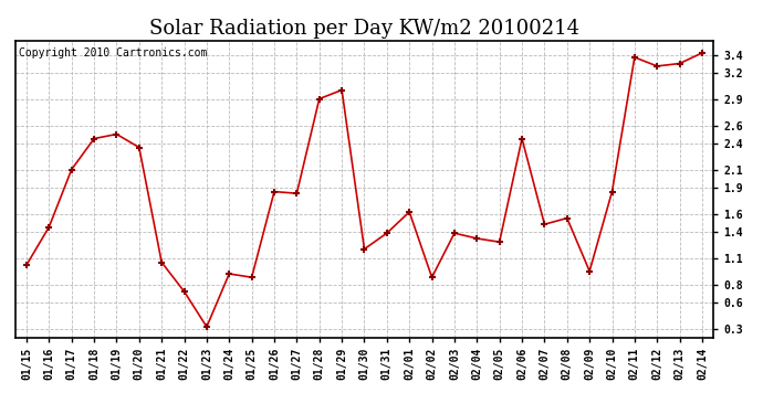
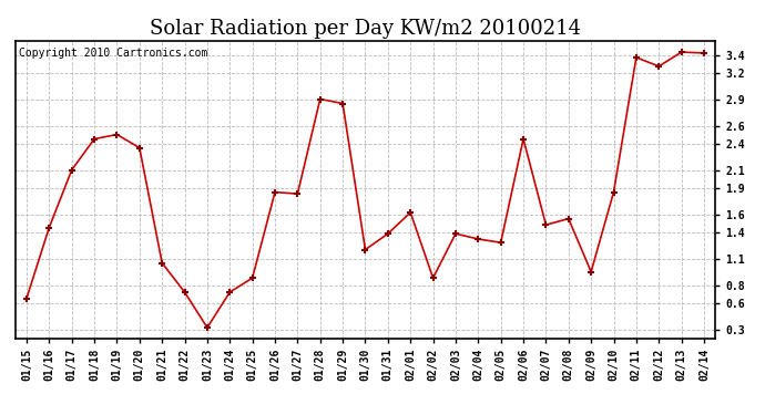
01/15: 1.02 -> 0.65
01/24: 0.92 -> 0.72
01/29: 3.00 -> 2.85
02/13: 3.30 -> 3.43
